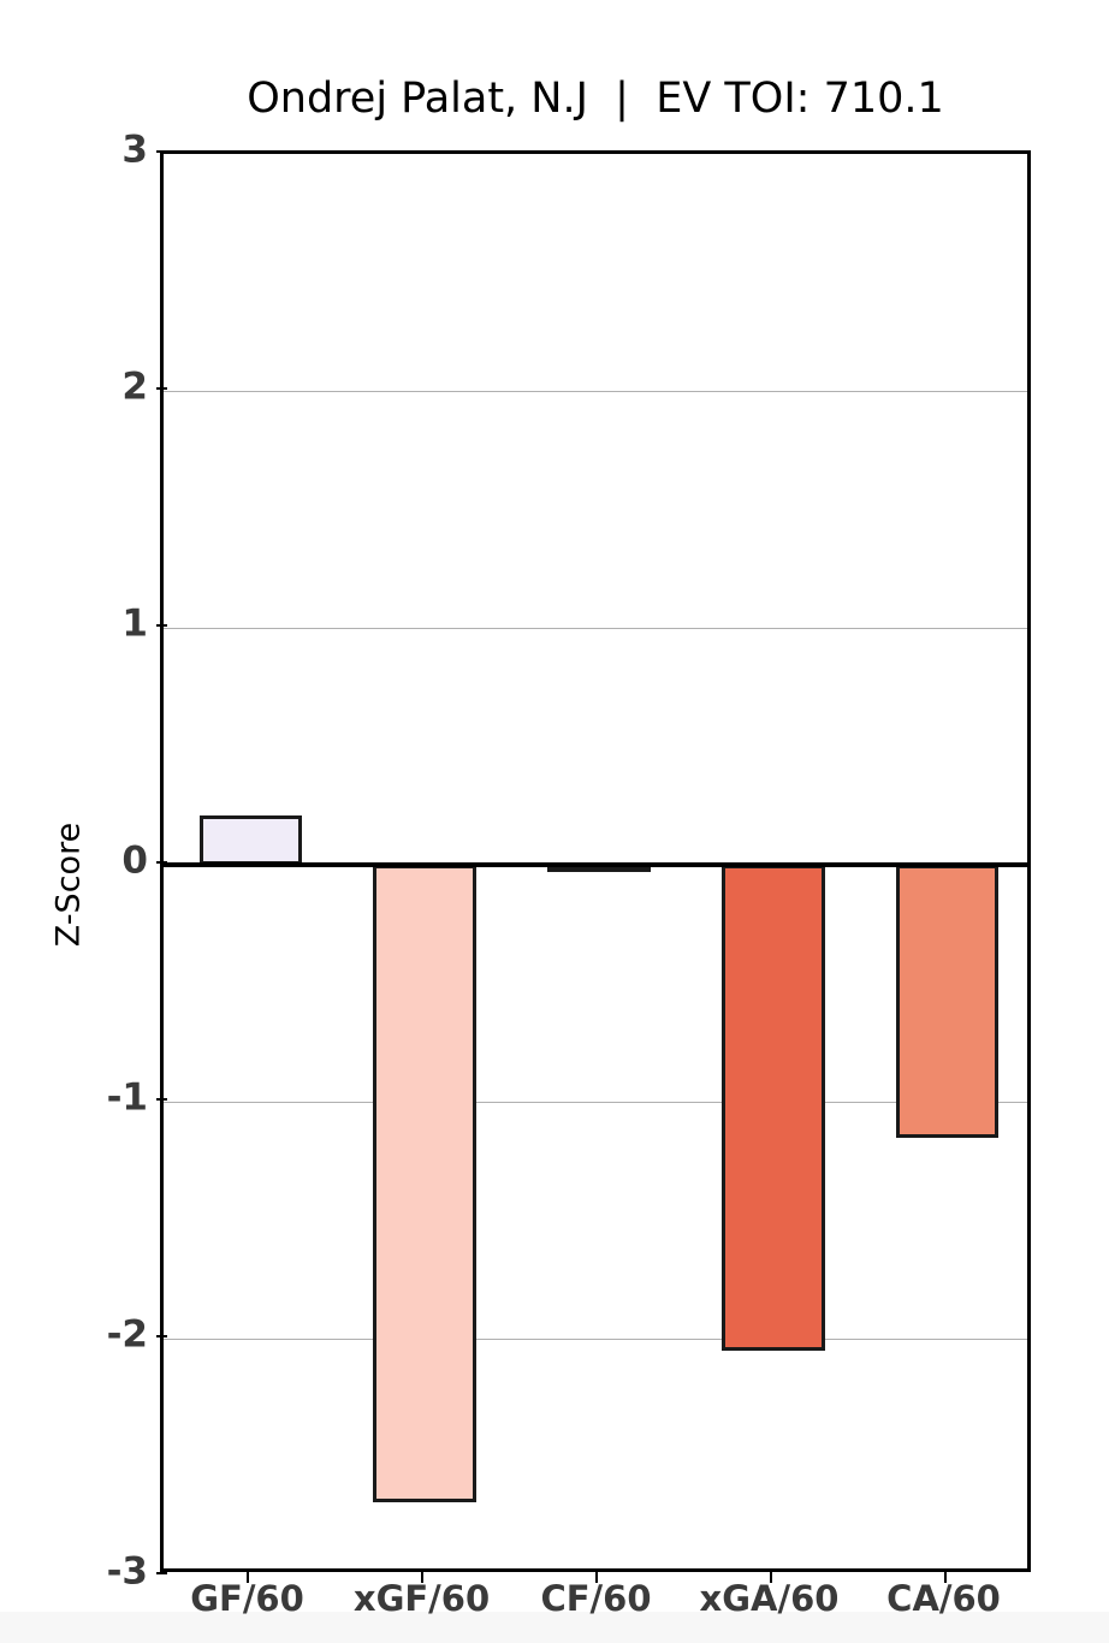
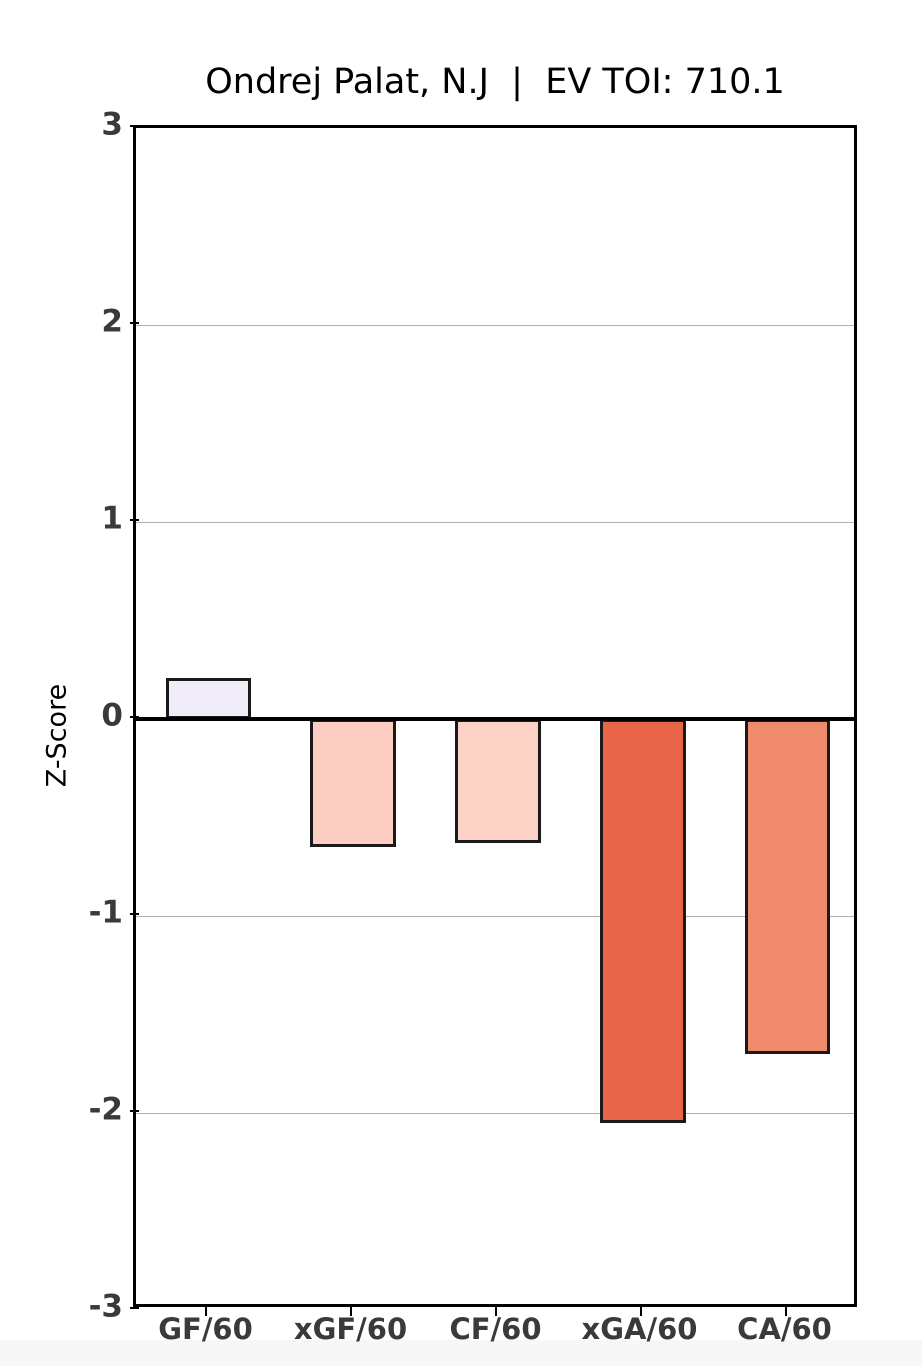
xGF/60: -2.69 -> -0.65
CF/60: -0.03 -> -0.63
CA/60: -1.15 -> -1.70
